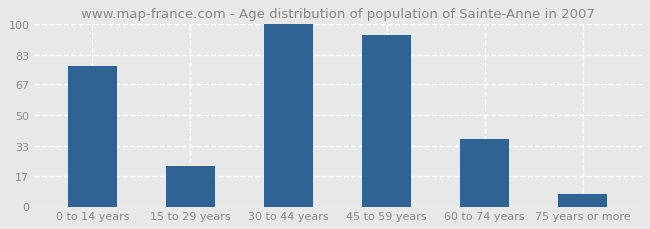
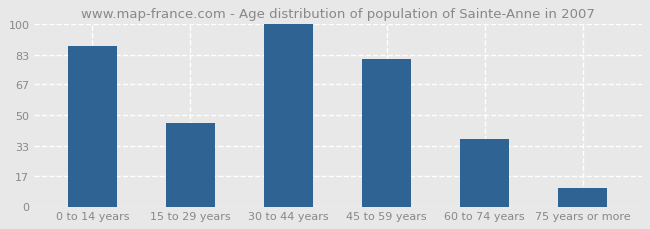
0 to 14 years: 77 -> 88
15 to 29 years: 22 -> 46
45 to 59 years: 94 -> 81
75 years or more: 7 -> 10
